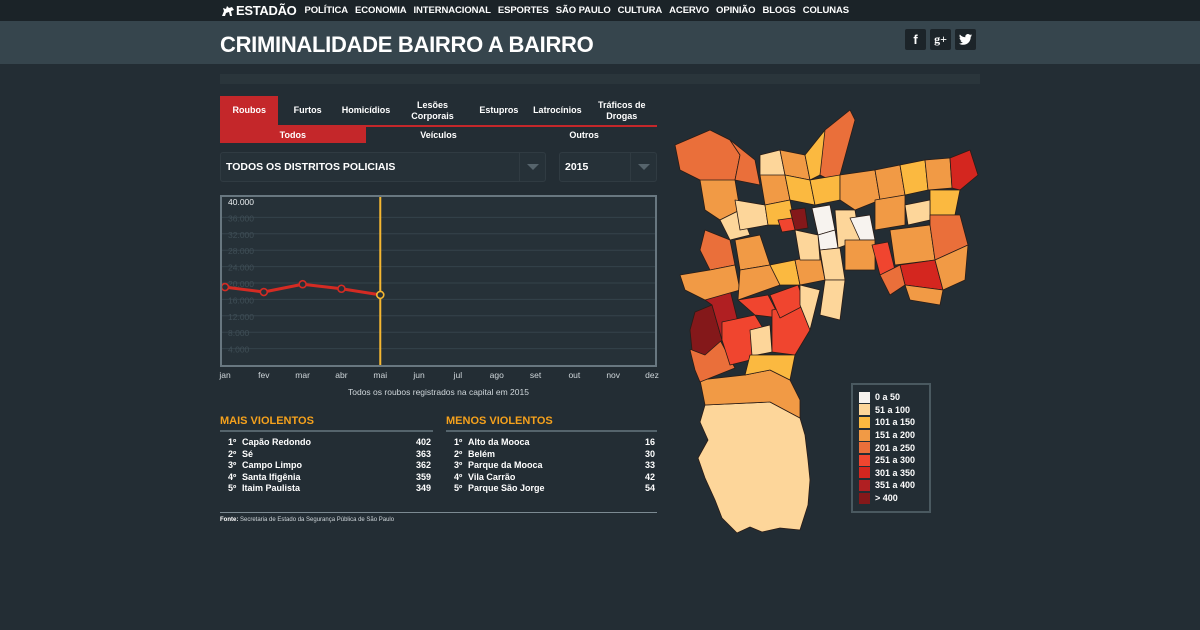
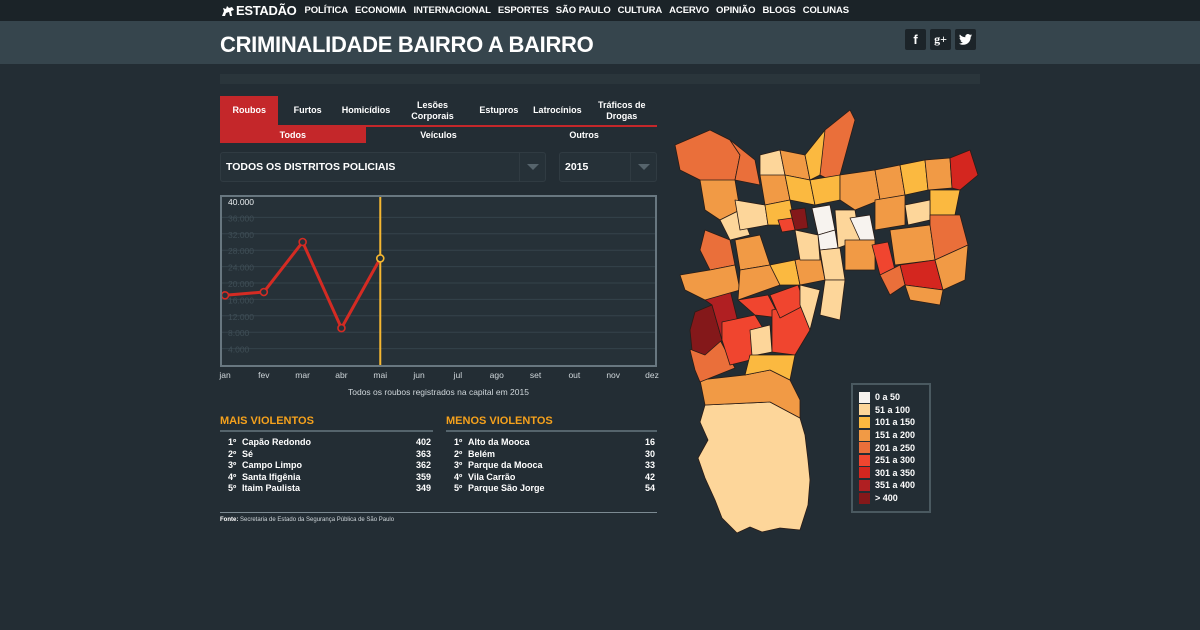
jan: 19000 -> 17000
mar: 20000 -> 30000
abr: 19000 -> 9000
mai: 17000 -> 26000
